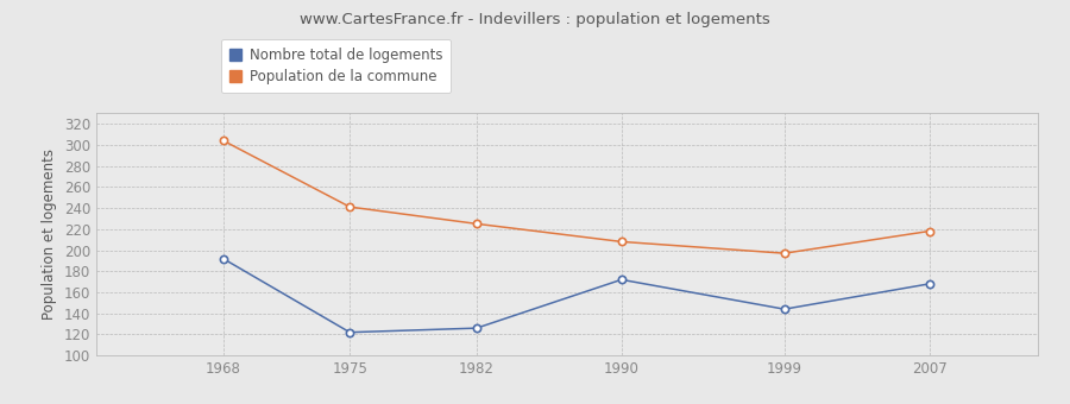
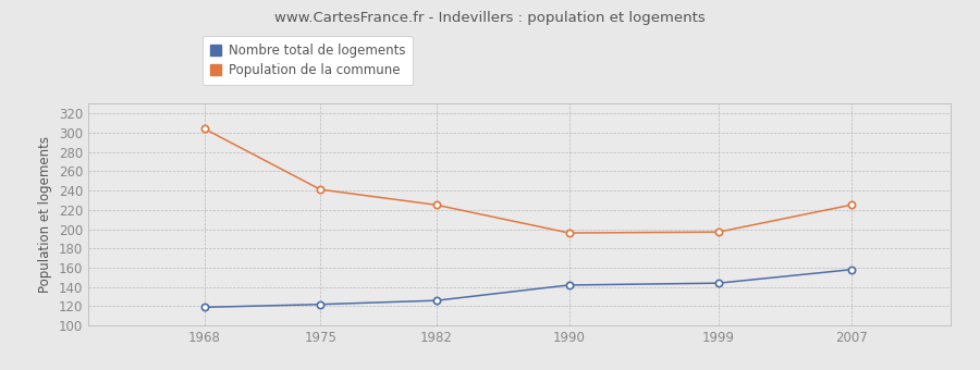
Nombre total de logements/1968: 192 -> 119
Nombre total de logements/1990: 172 -> 142
Population de la commune/1990: 208 -> 196
Nombre total de logements/2007: 168 -> 158
Population de la commune/2007: 218 -> 225
